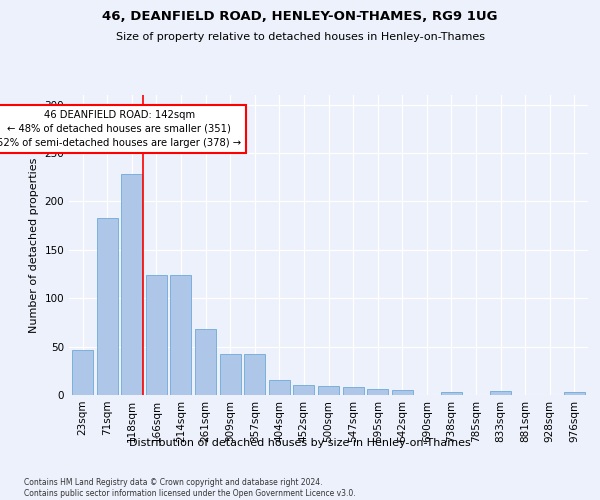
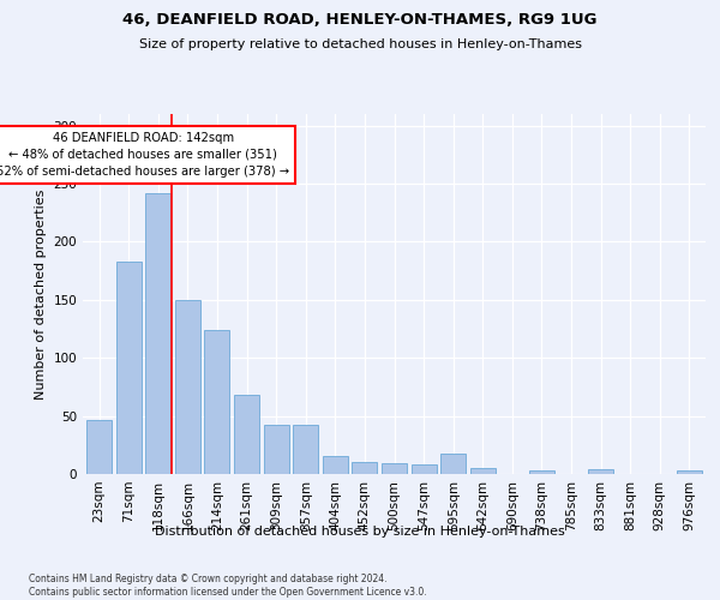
118sqm: 228 -> 242
166sqm: 124 -> 150
595sqm: 6 -> 18
